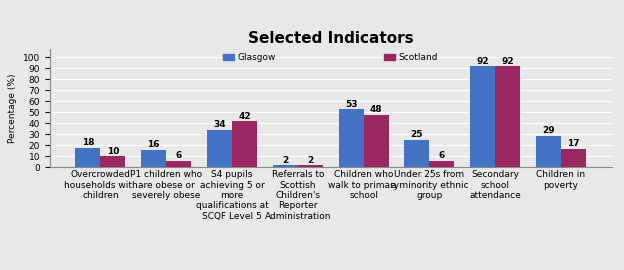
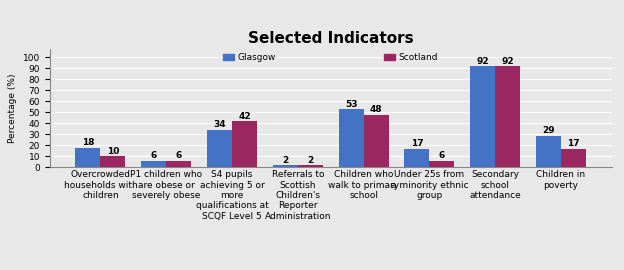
Glasgow/P1 children who are obese or severely obese: 16 -> 6
Glasgow/Under 25s from a minority ethnic group: 25 -> 17
